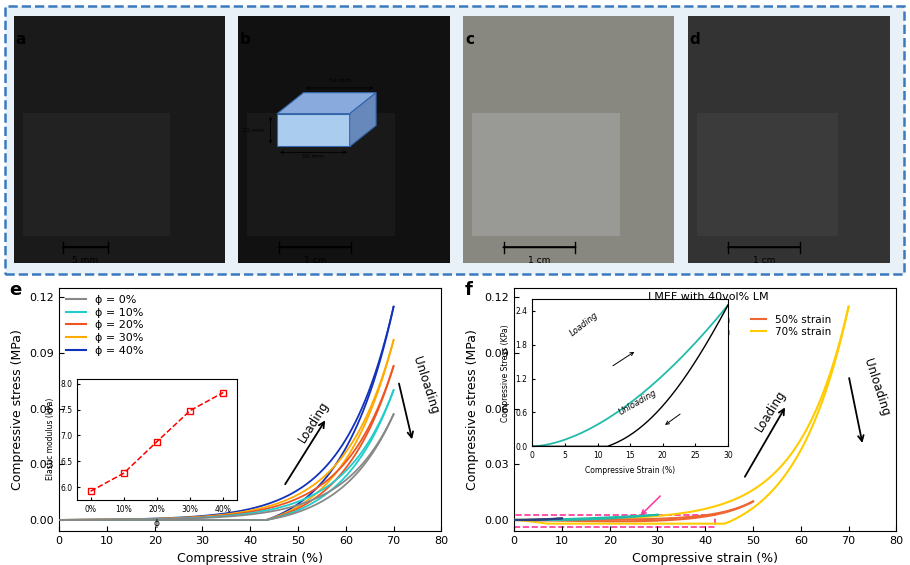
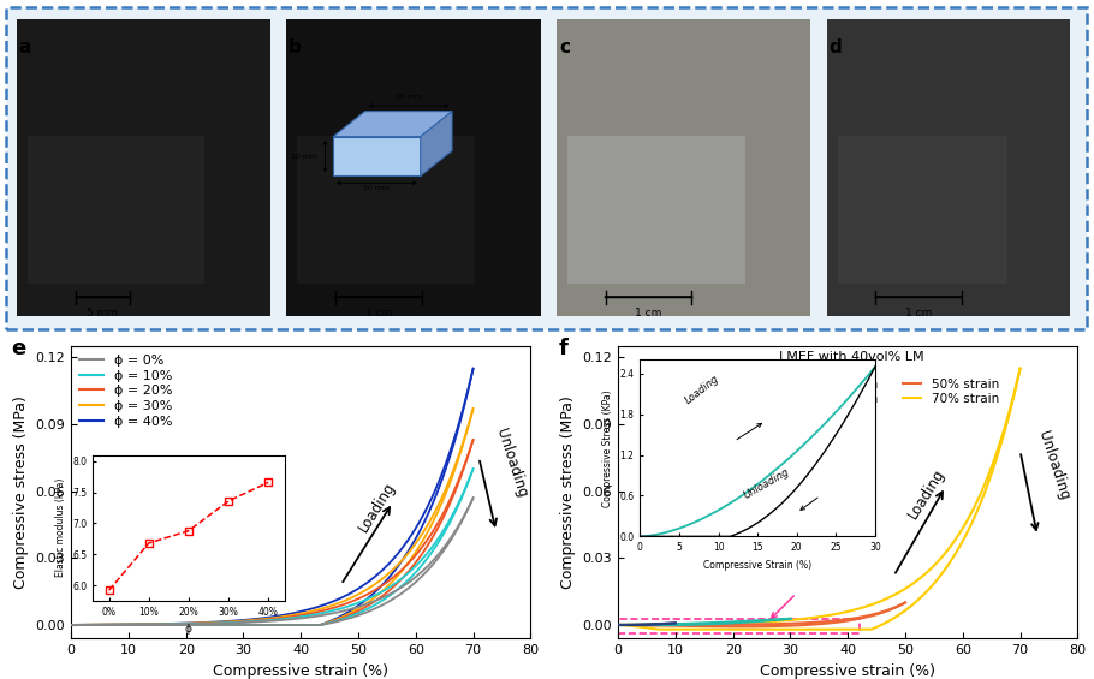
10%: 6.27 -> 6.68
30%: 7.48 -> 7.36
40%: 7.83 -> 7.66
